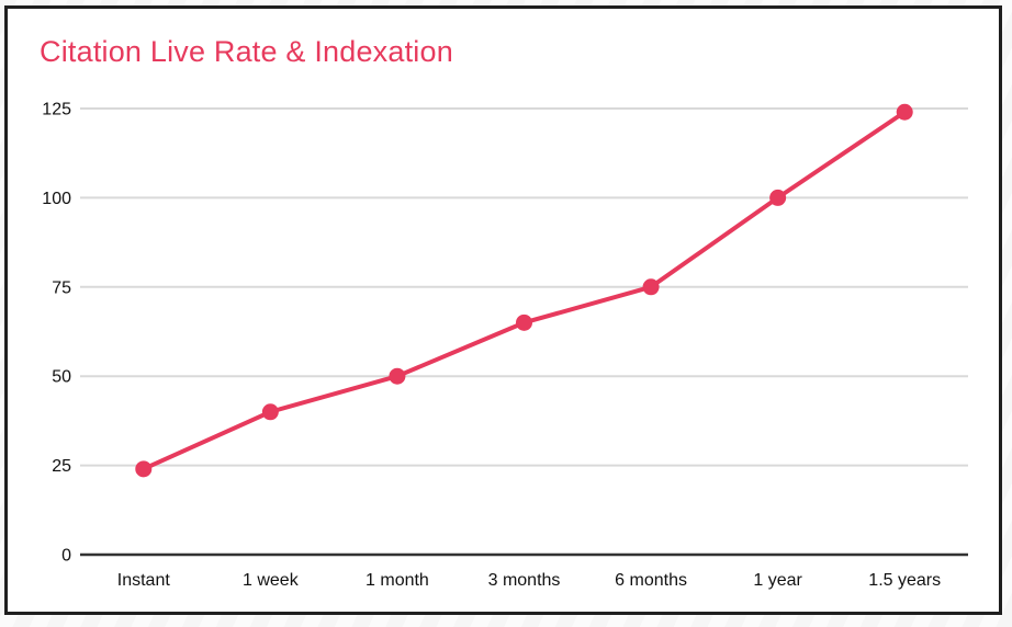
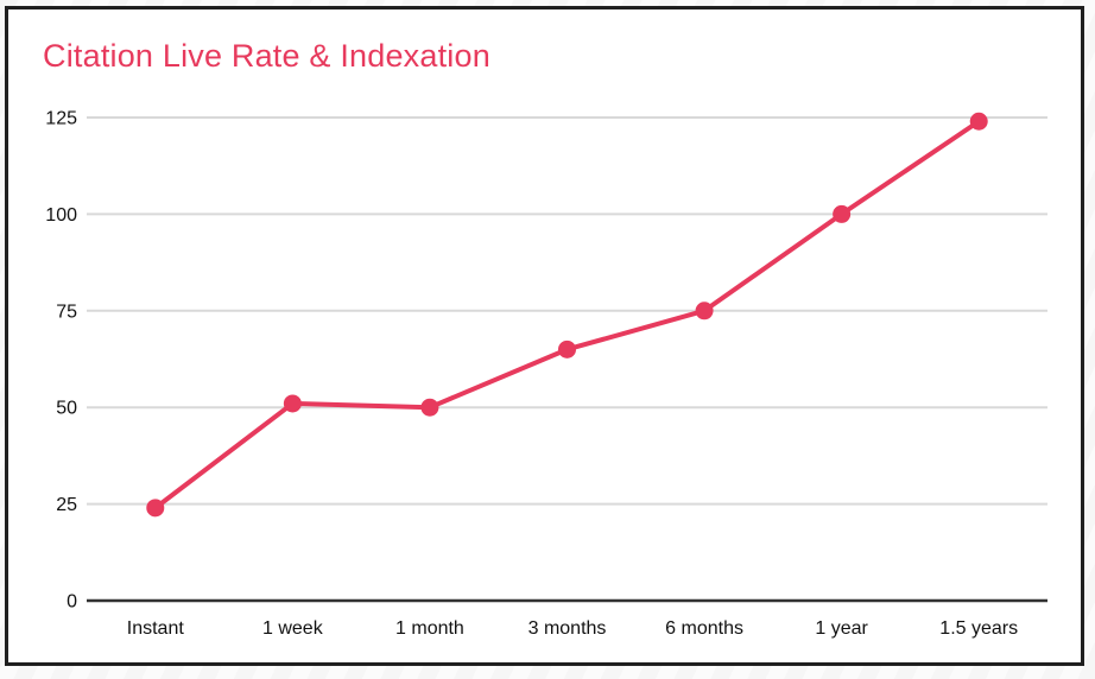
1 week: 40 -> 51
